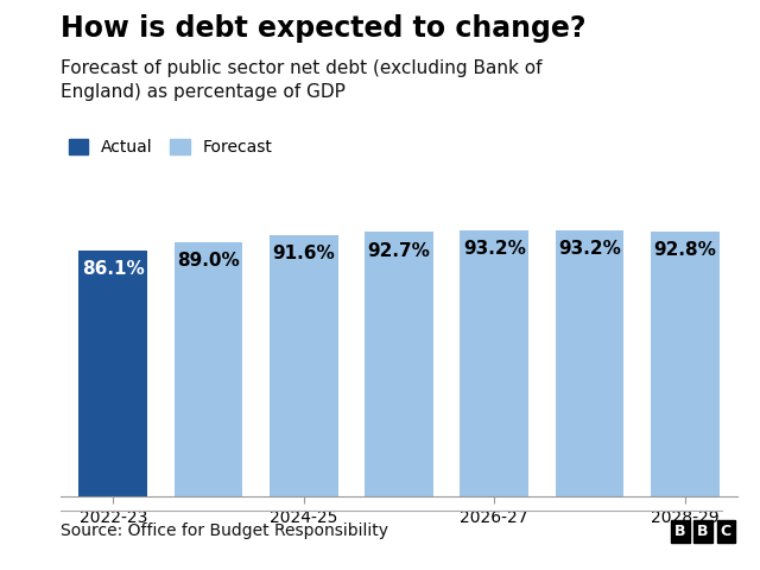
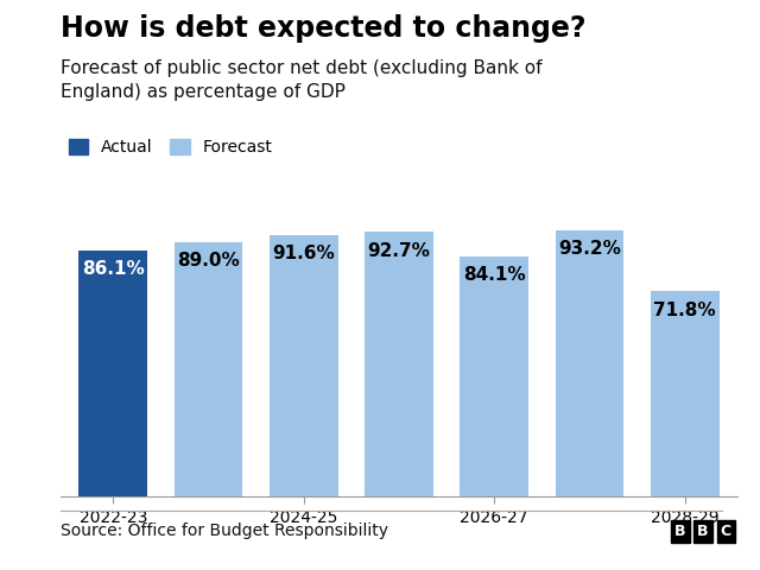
2026-27: 93.2% -> 84.1%
2028-29: 92.8% -> 71.8%
